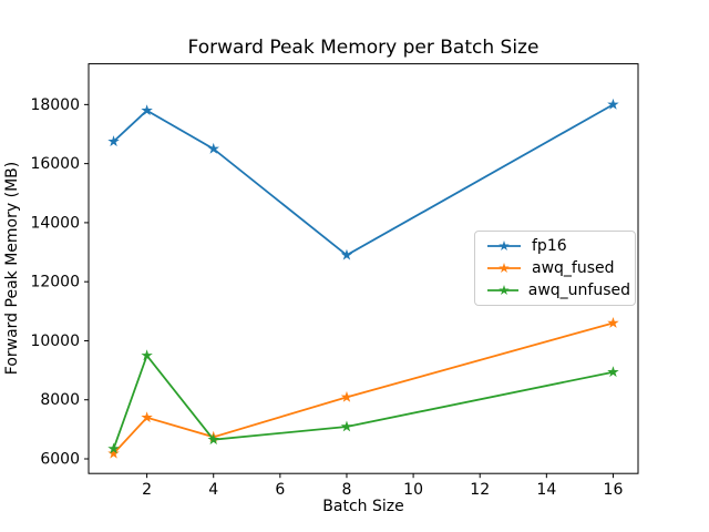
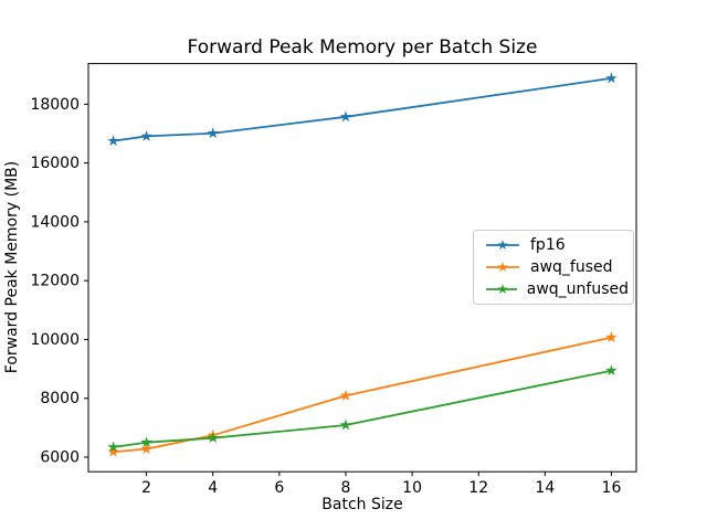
fp16/2: 17800 -> 16900
awq_fused/2: 7400 -> 6300
awq_unfused/2: 9500 -> 6500
fp16/4: 16500 -> 17000
fp16/8: 12900 -> 17600
fp16/16: 18000 -> 18900
awq_fused/16: 10600 -> 10100
